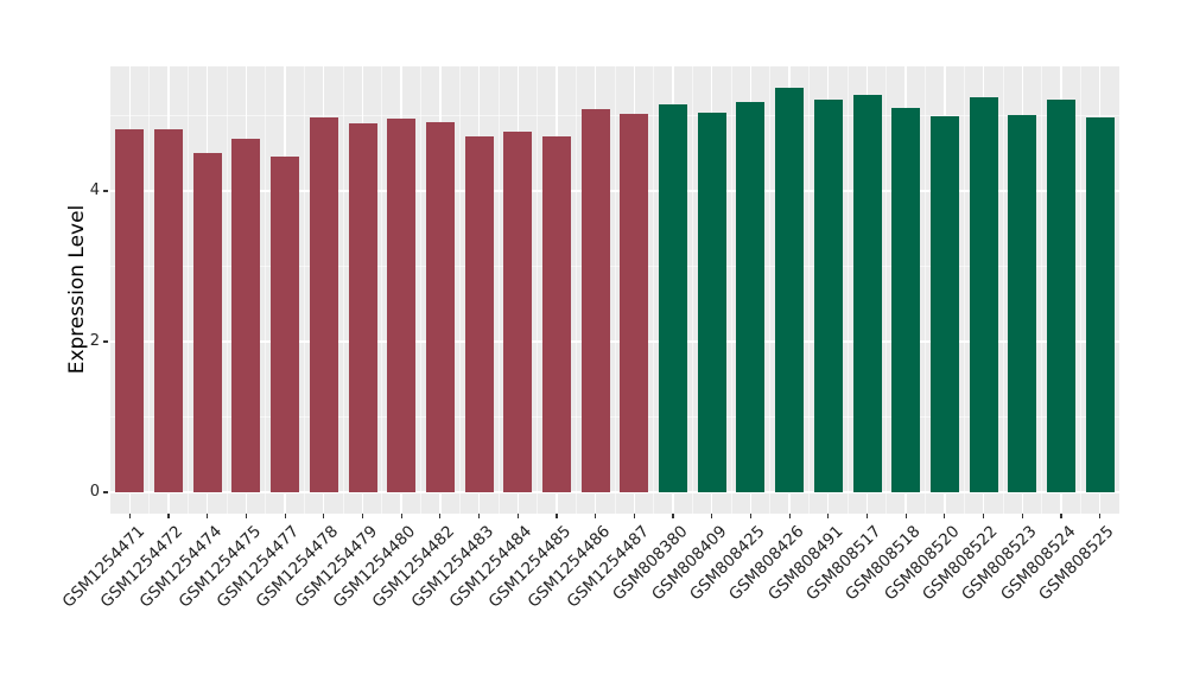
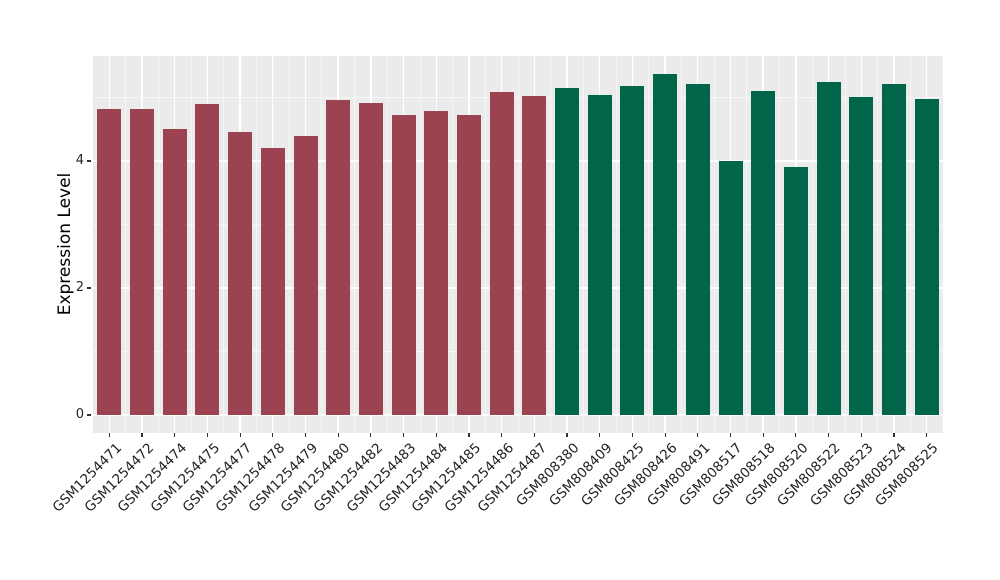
GSM1254475: 4.7 -> 4.9
GSM1254478: 5.0 -> 4.2
GSM1254479: 4.9 -> 4.4
GSM808517: 5.3 -> 4.0
GSM808520: 5.0 -> 3.9
